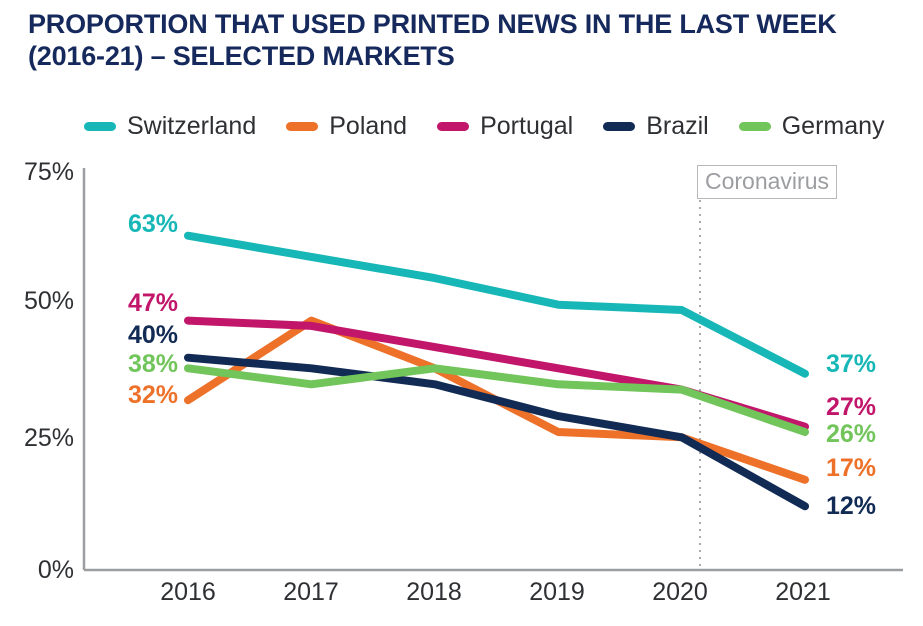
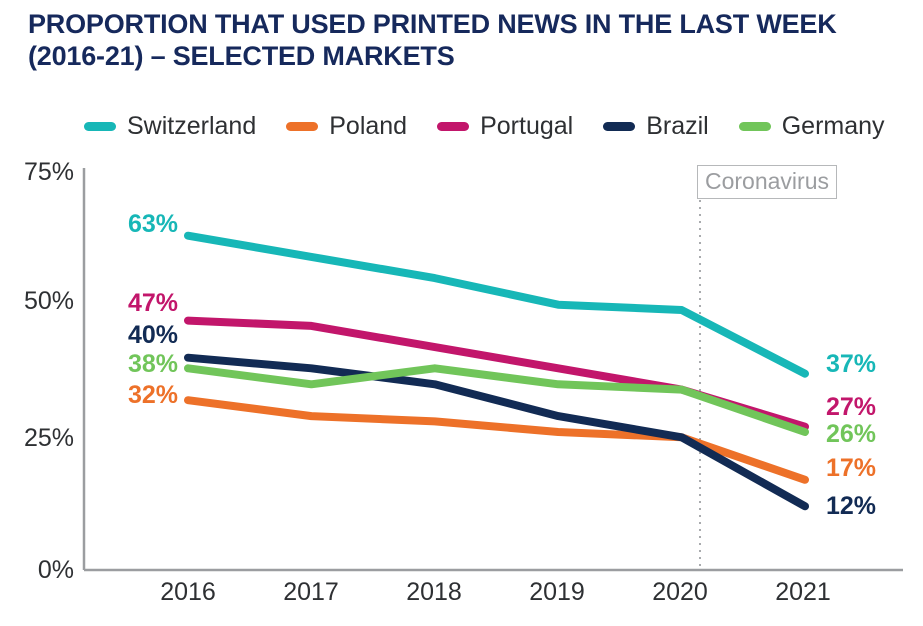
Poland/2017: 47% -> 29%
Poland/2018: 38% -> 28%
